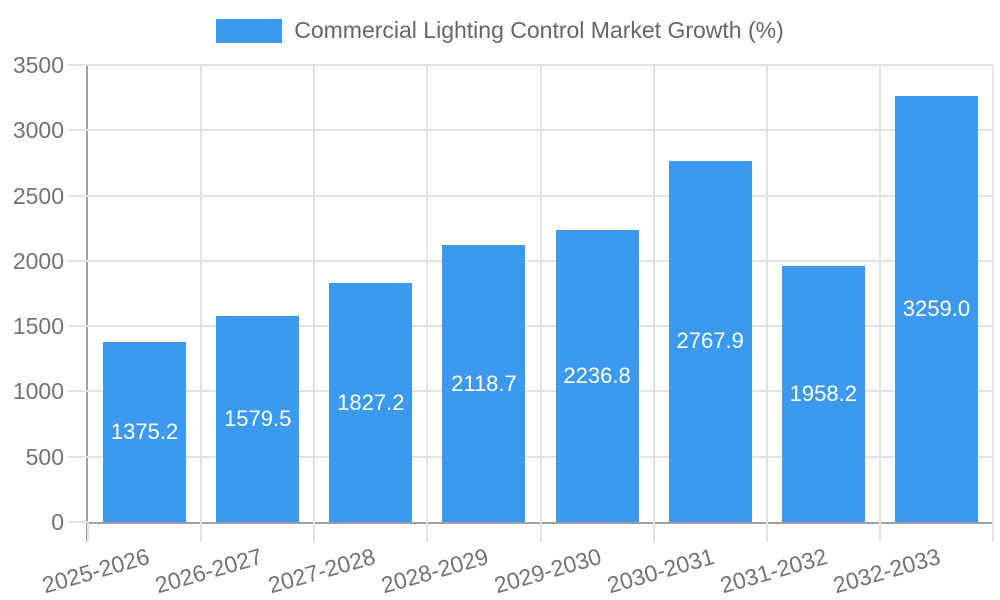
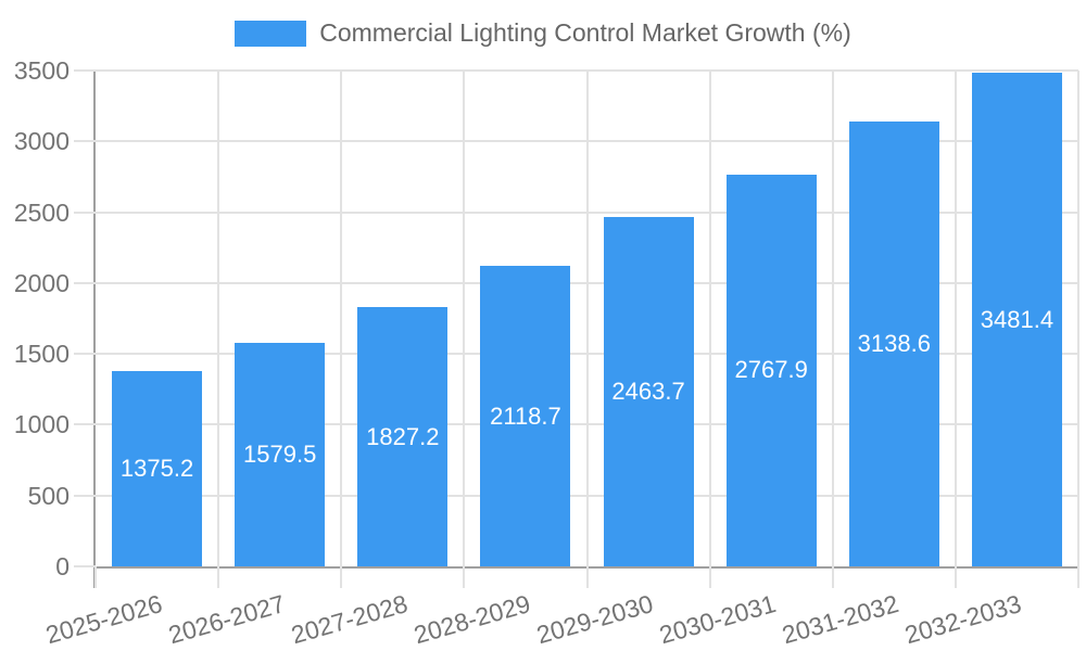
2029-2030: 2236.8 -> 2463.7
2031-2032: 1958.2 -> 3138.6
2032-2033: 3259.0 -> 3481.4
